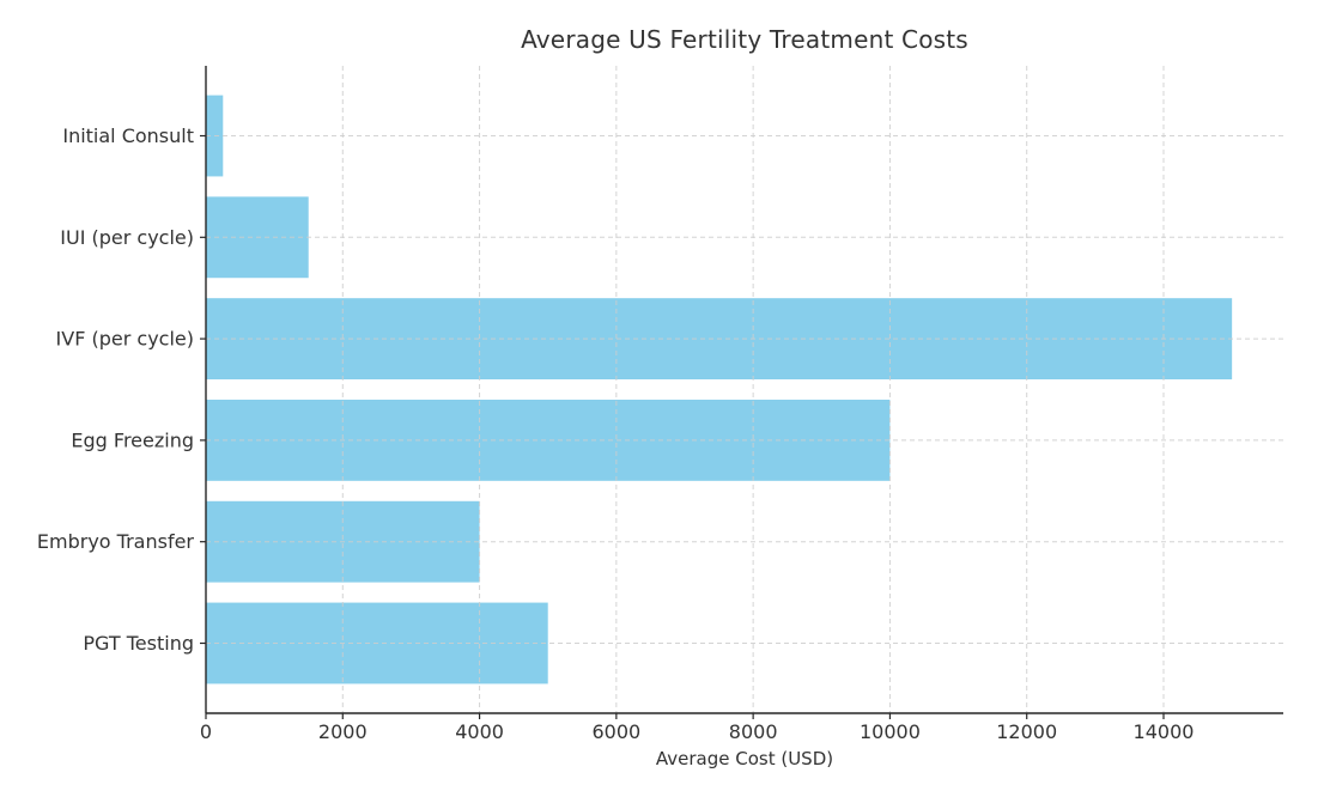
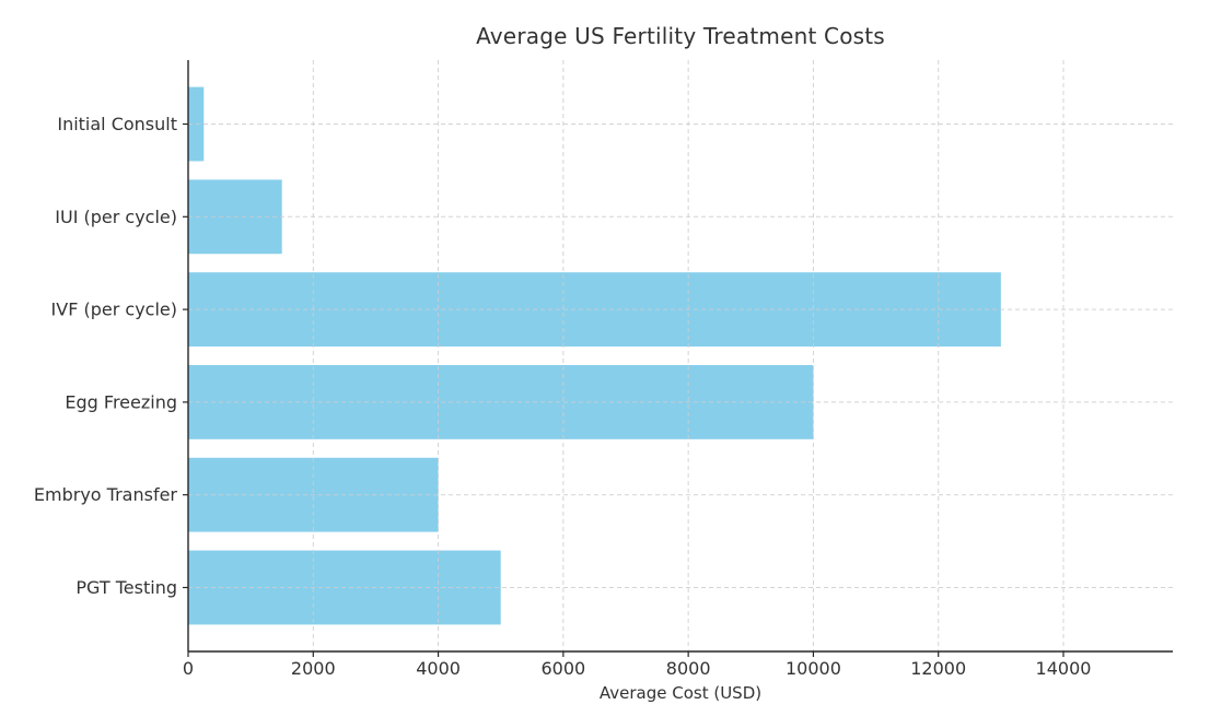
IVF (per cycle): 15000 -> 13000
